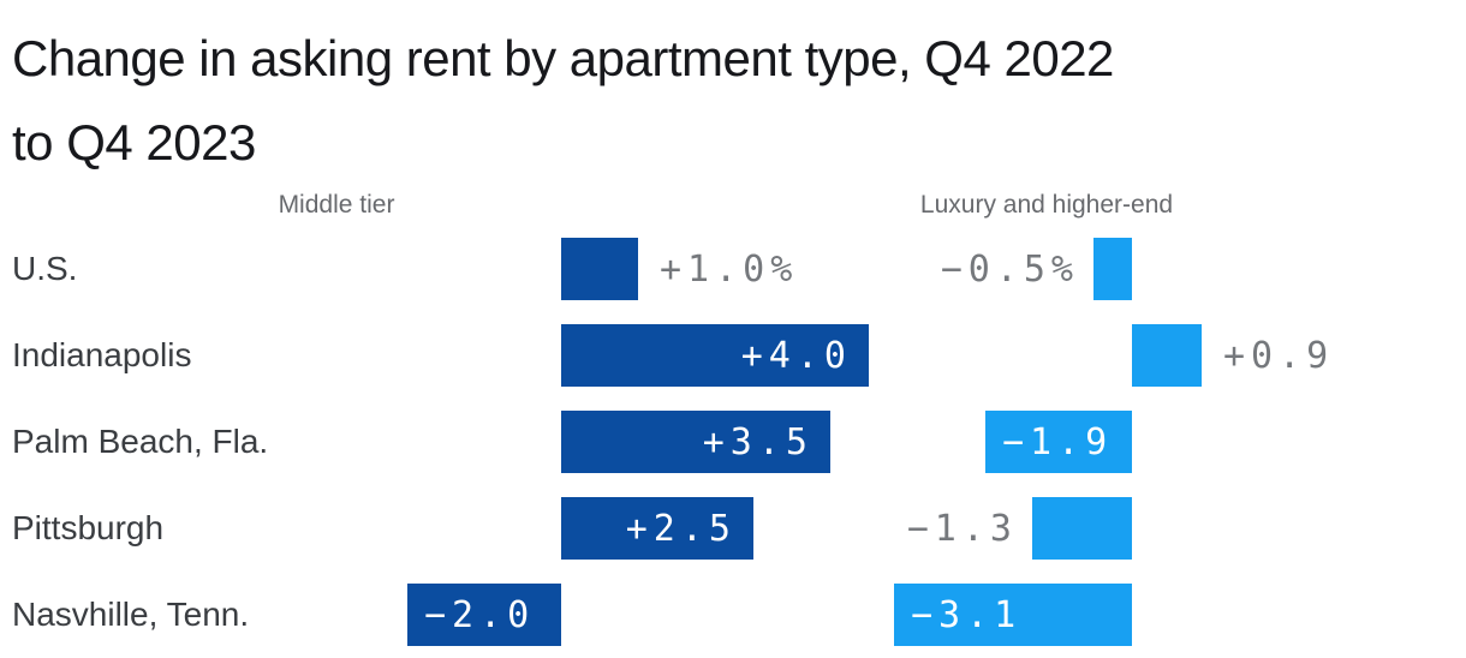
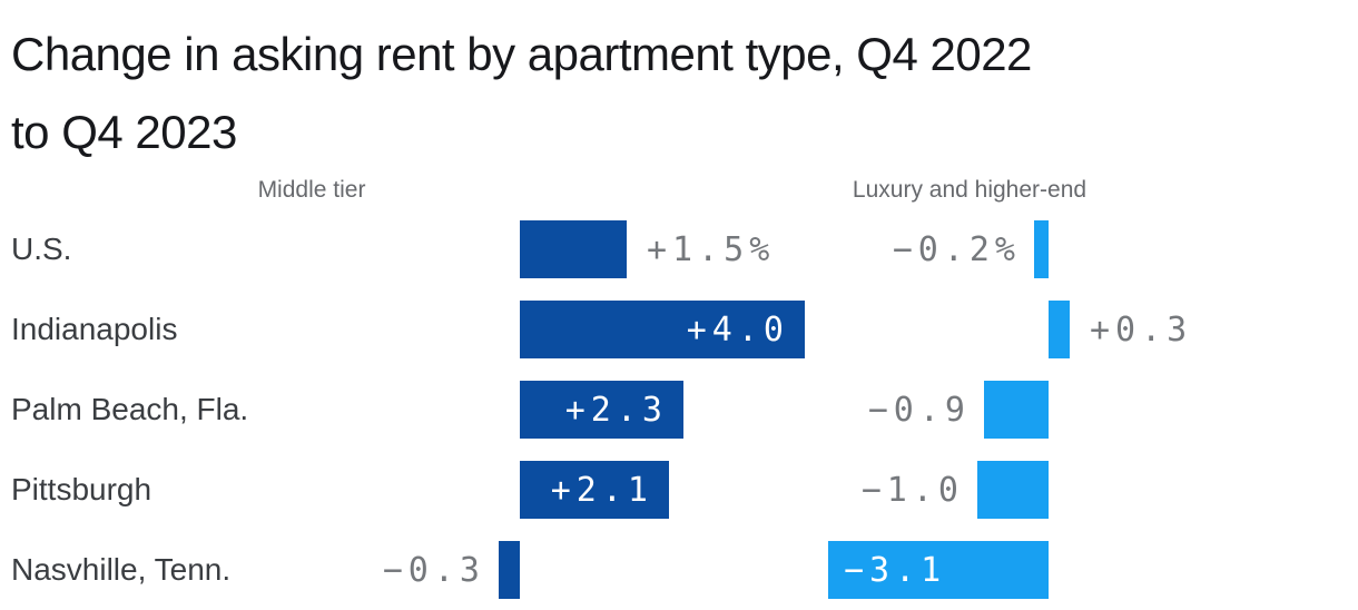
Middle tier/U.S.: +1.0% -> +1.5%
Luxury and higher-end/U.S.: −0.5% -> −0.2%
Luxury and higher-end/Indianapolis: +0.9 -> +0.3
Middle tier/Palm Beach, Fla.: +3.5 -> +2.3
Luxury and higher-end/Palm Beach, Fla.: −1.9 -> −0.9
Middle tier/Pittsburgh: +2.5 -> +2.1
Luxury and higher-end/Pittsburgh: −1.3 -> −1.0
Middle tier/Nasvhille, Tenn.: −2.0 -> −0.3
